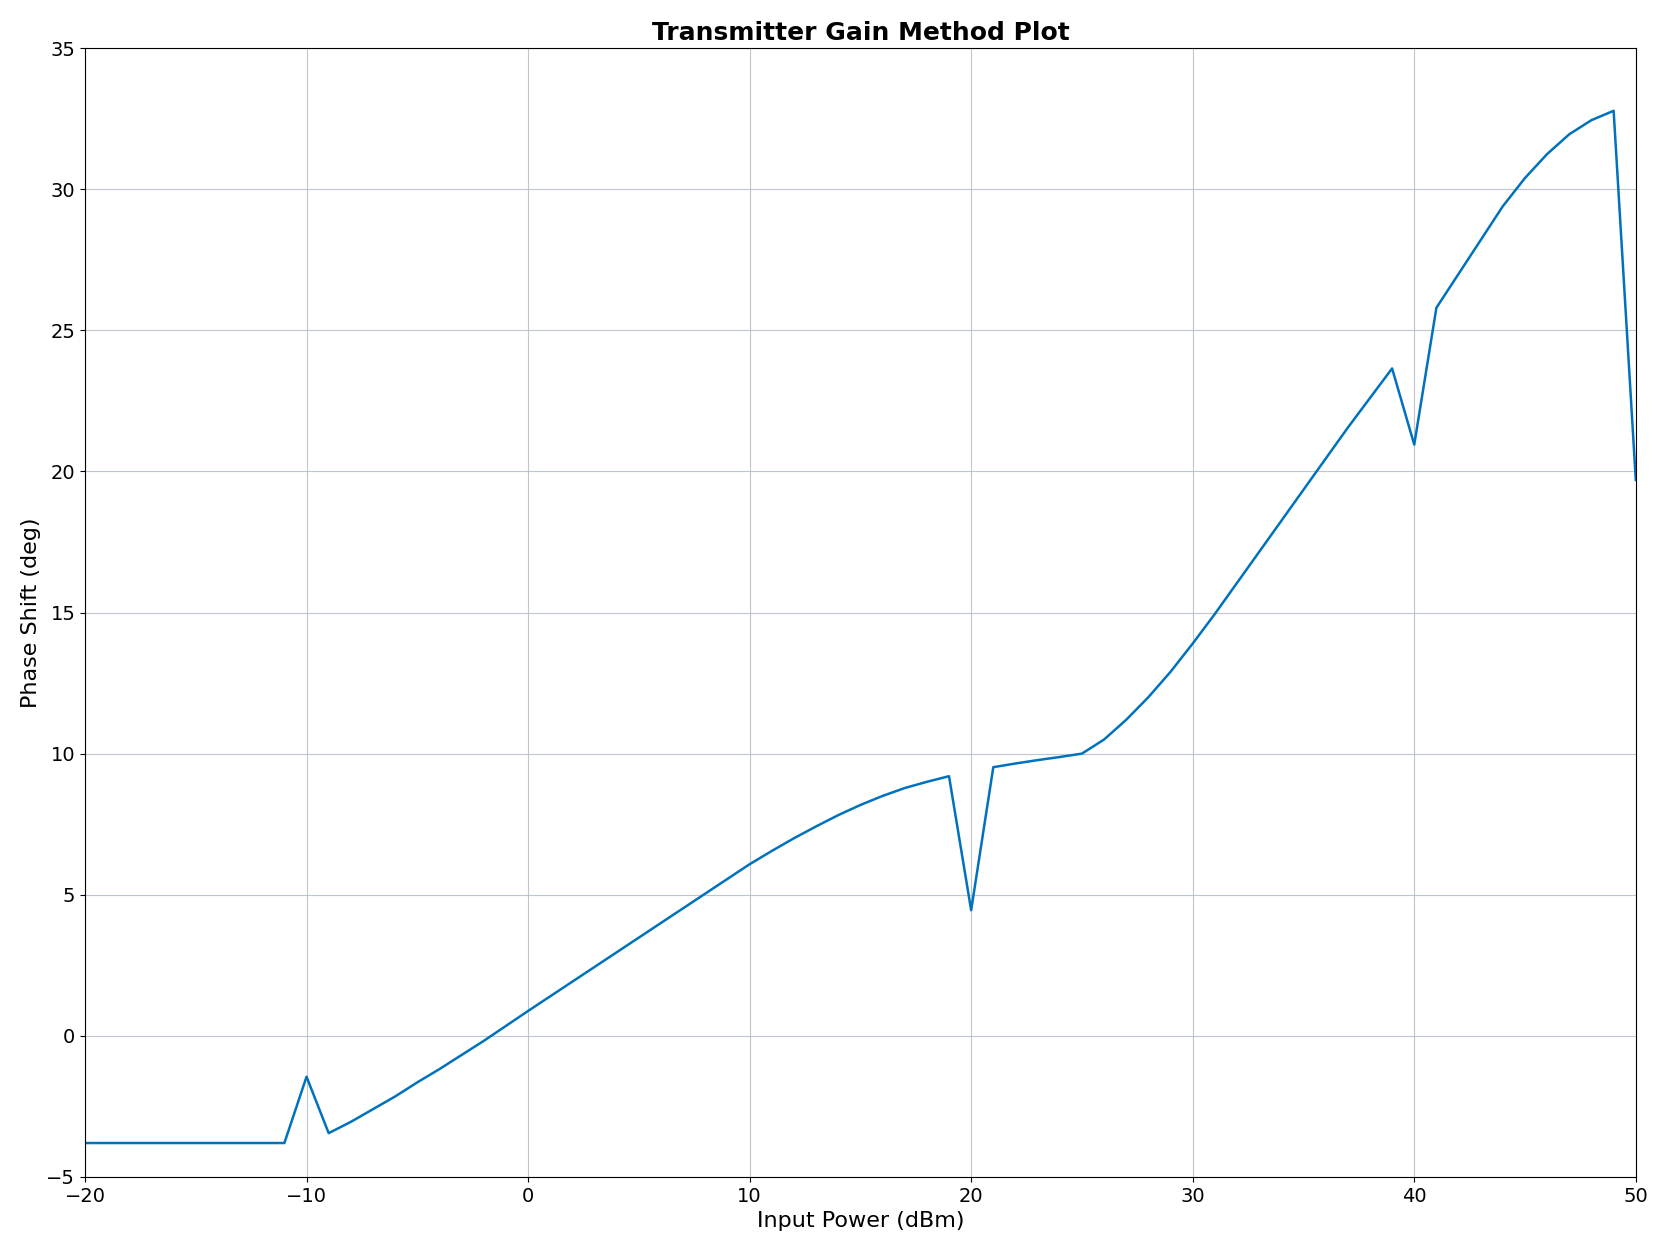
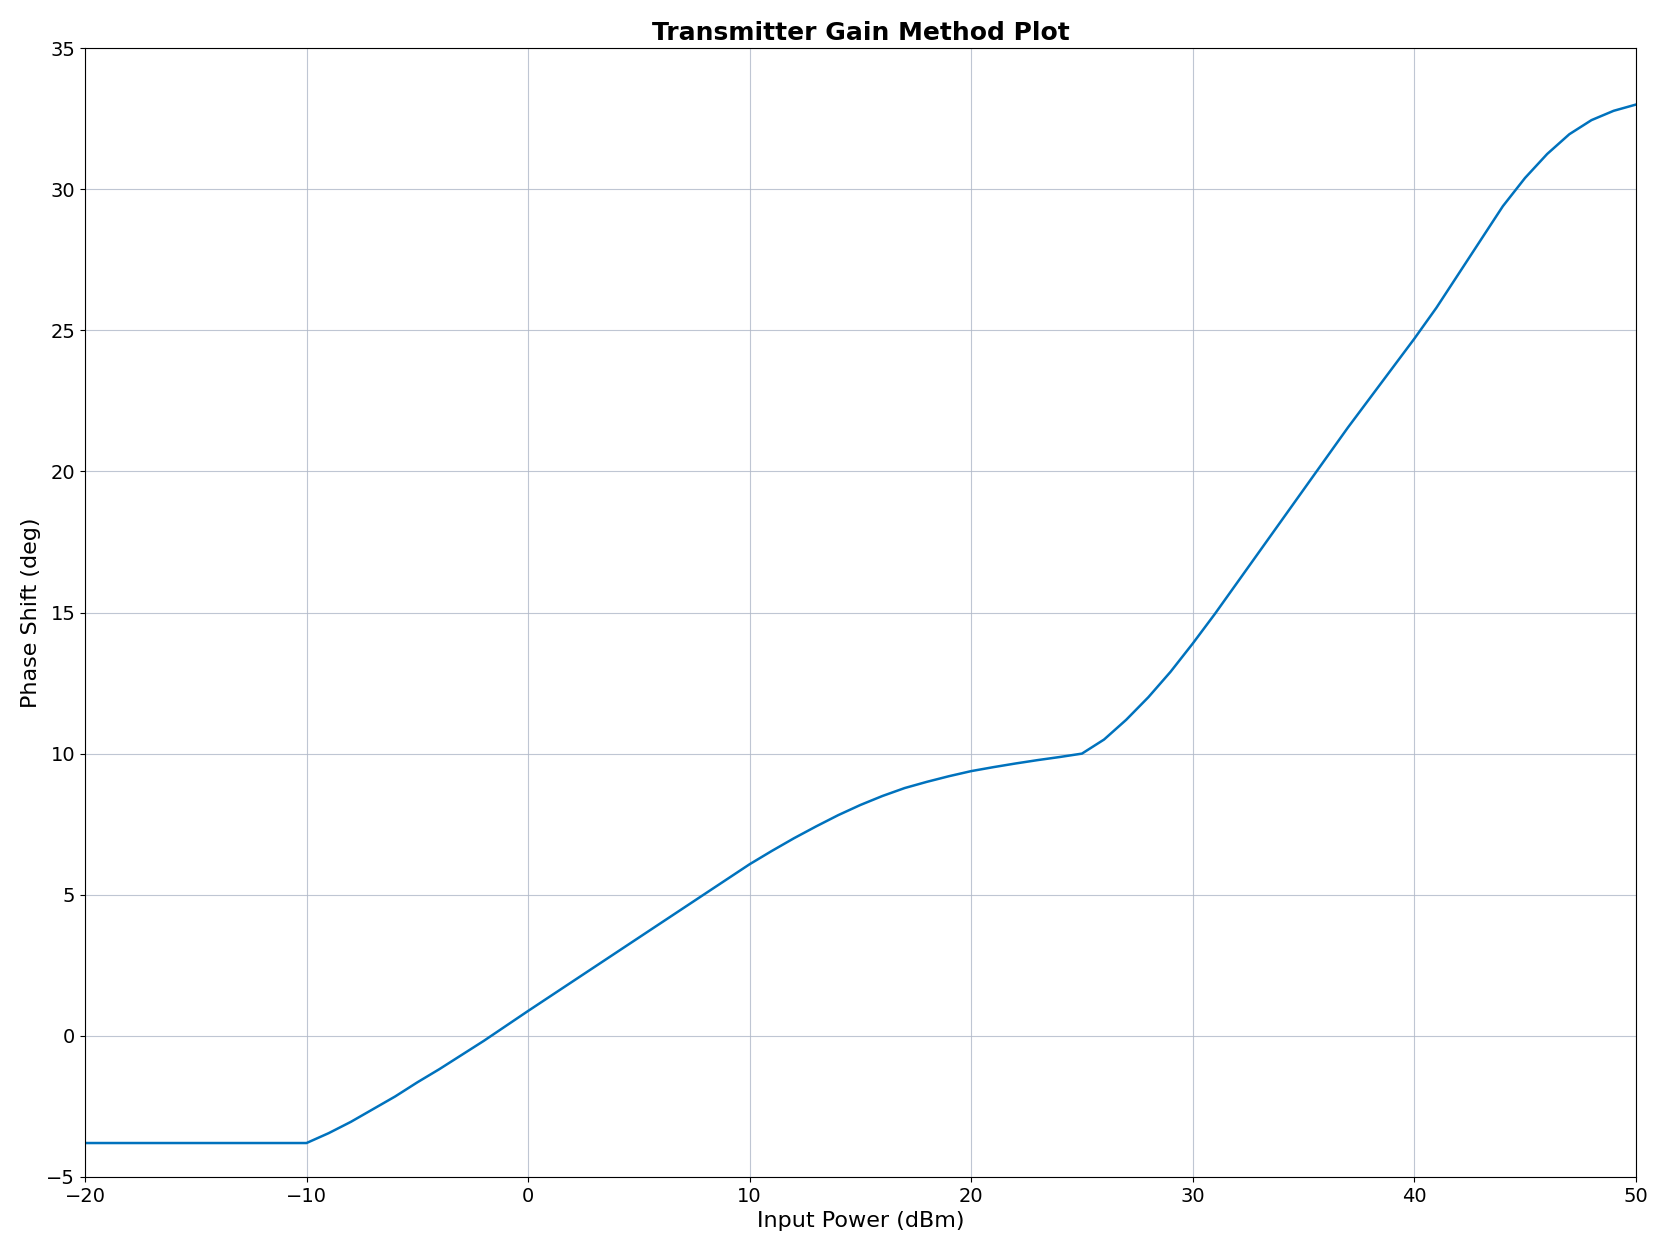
−10: -1.45 -> -3.80
20: 4.45 -> 9.38
40: 20.95 -> 24.70
50: 19.70 -> 33.00
